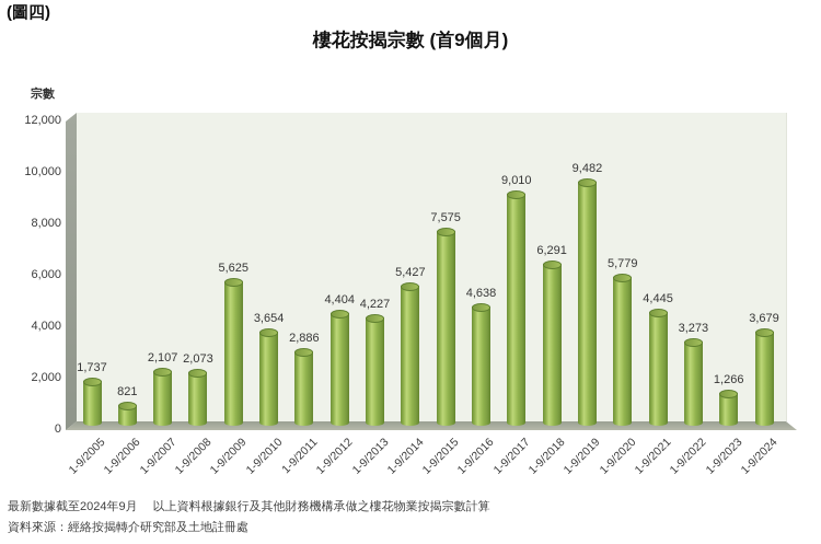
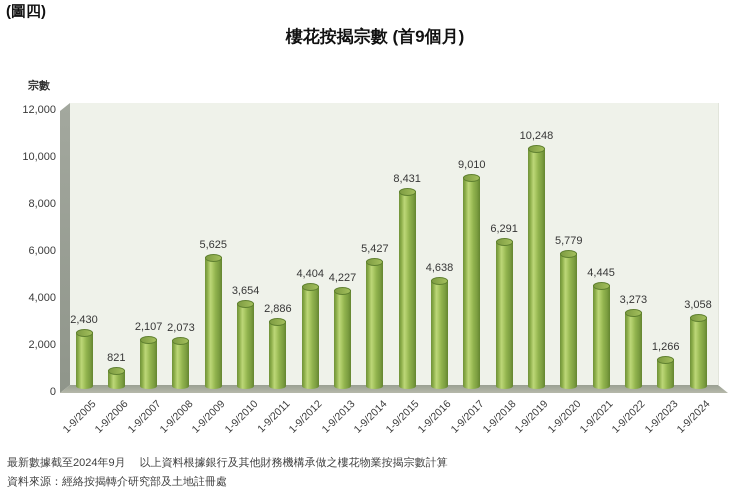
1-9/2005: 1,737 -> 2,430
1-9/2015: 7,575 -> 8,431
1-9/2019: 9,482 -> 10,248
1-9/2024: 3,679 -> 3,058
